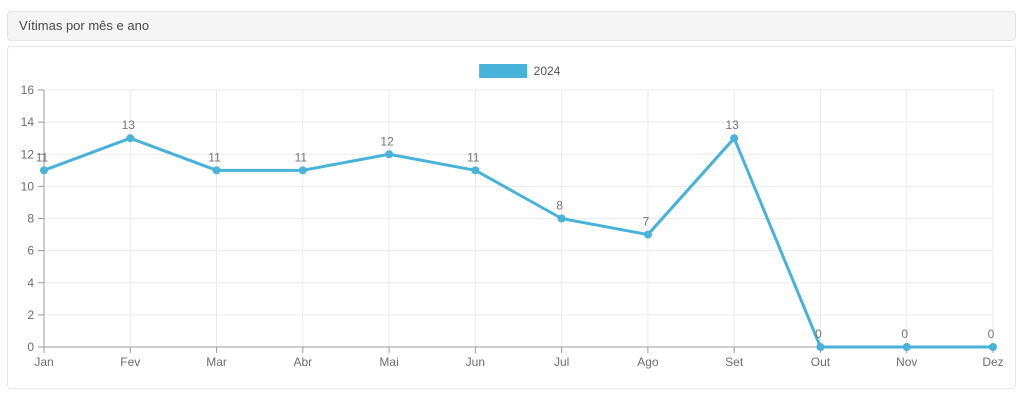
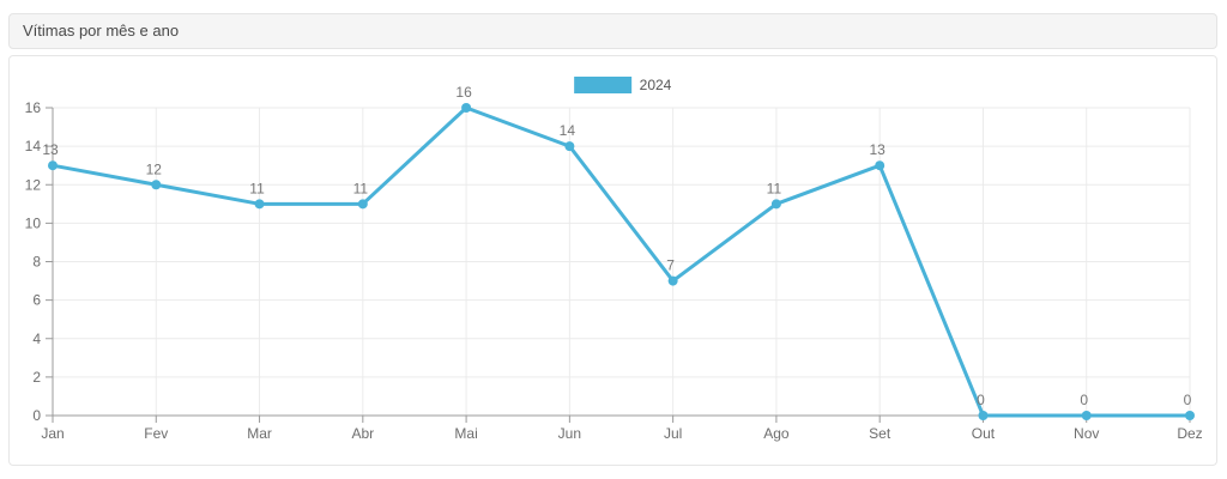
Jan: 11 -> 13
Fev: 13 -> 12
Mai: 12 -> 16
Jun: 11 -> 14
Jul: 8 -> 7
Ago: 7 -> 11
